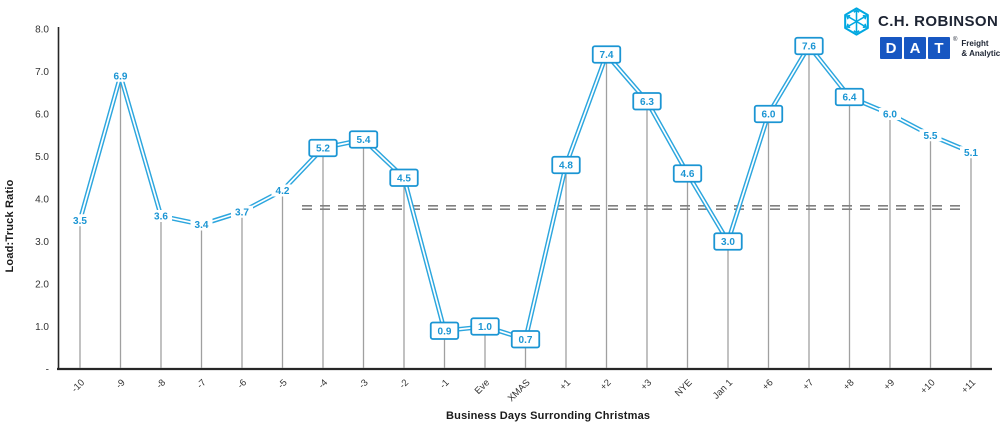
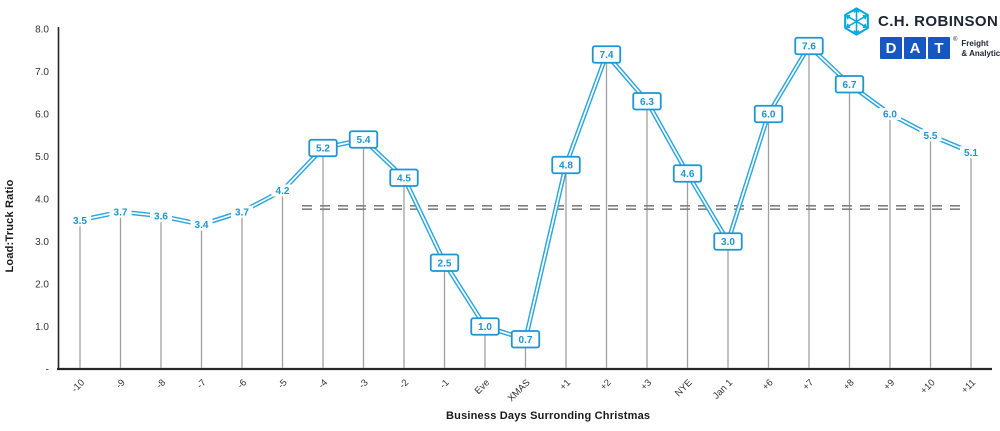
-9: 6.9 -> 3.7
-1: 0.9 -> 2.5
+8: 6.4 -> 6.7
